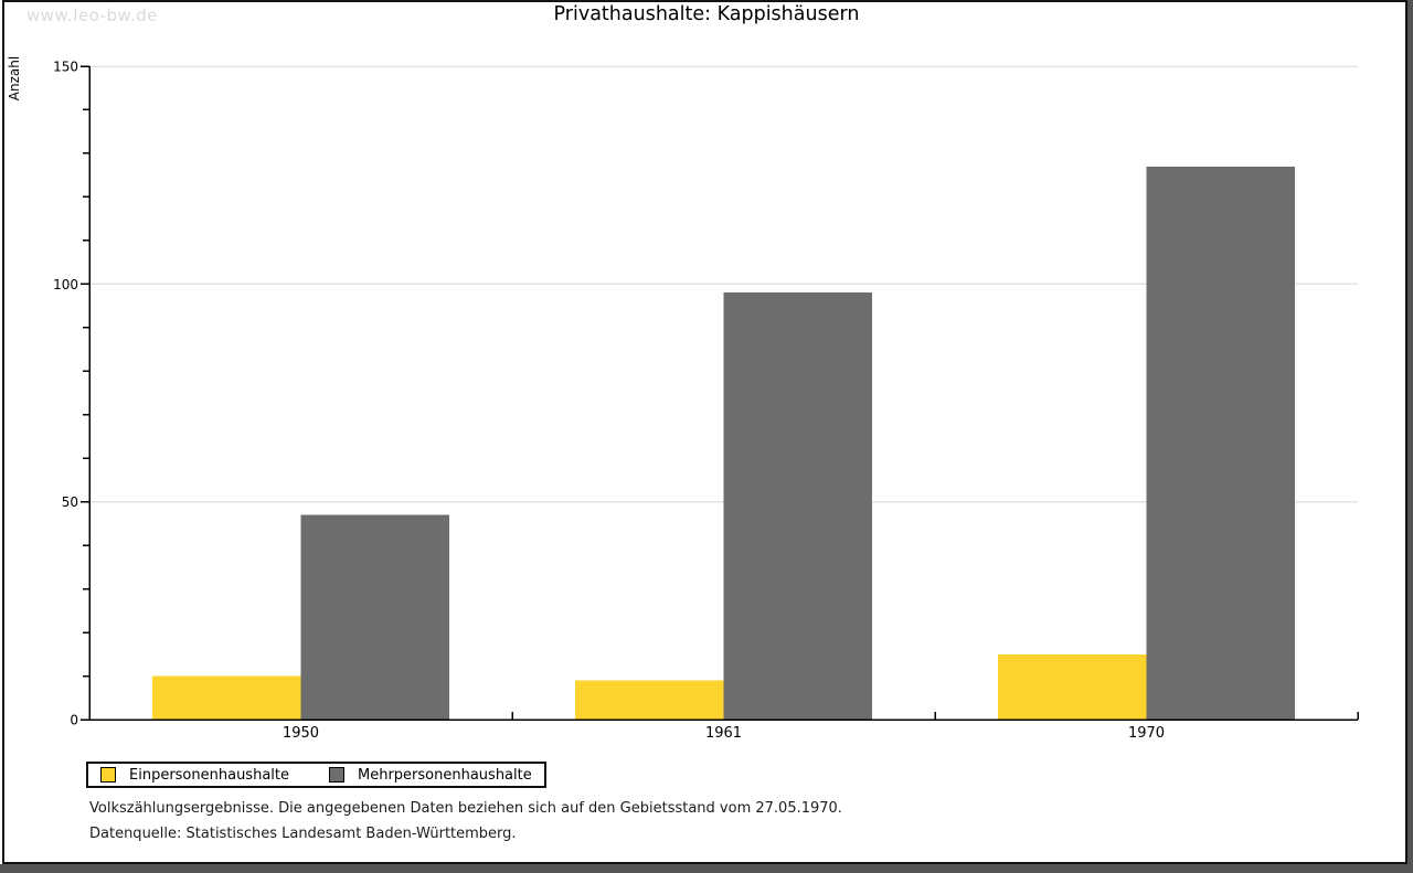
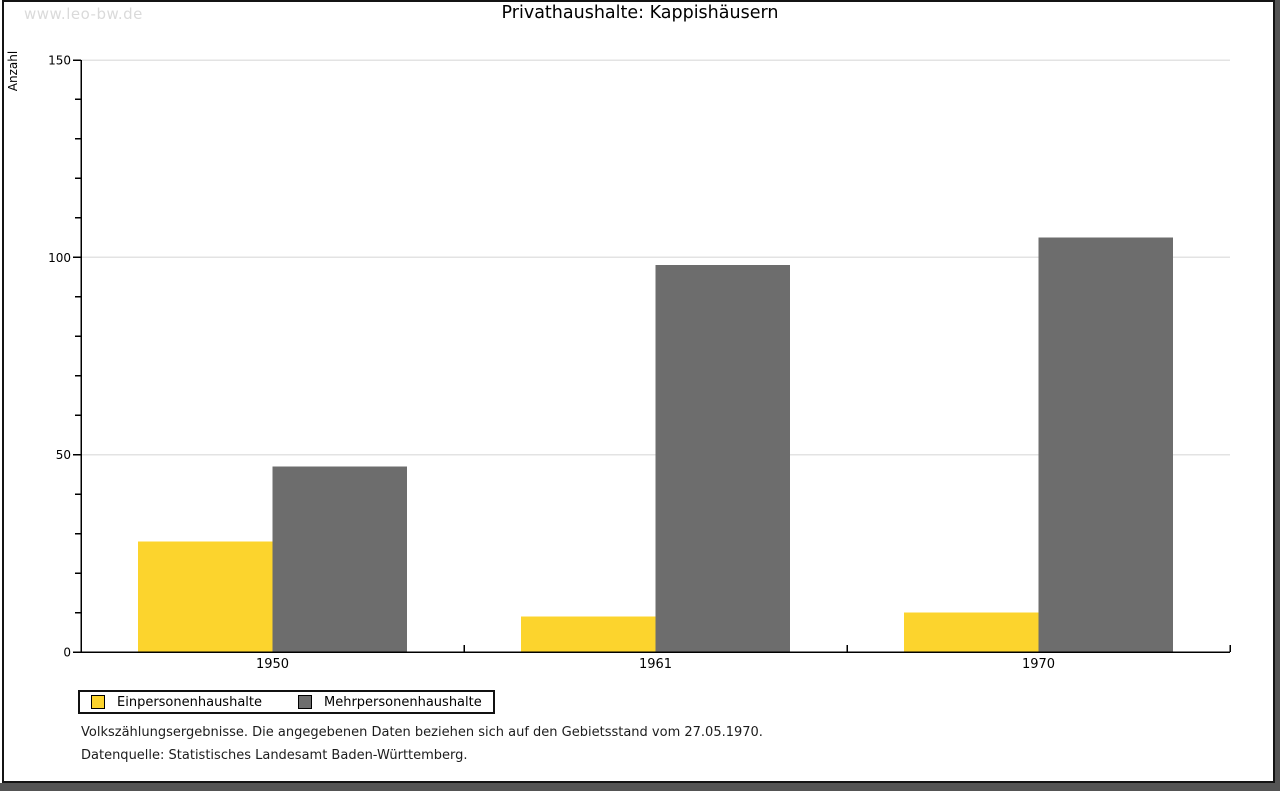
Einpersonenhaushalte/1950: 10 -> 28
Einpersonenhaushalte/1970: 15 -> 10
Mehrpersonenhaushalte/1970: 127 -> 105
